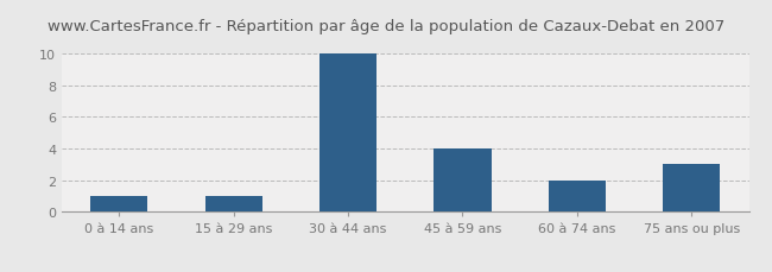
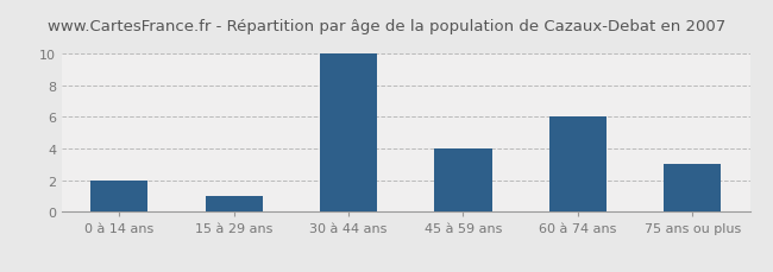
0 à 14 ans: 1 -> 2
60 à 74 ans: 2 -> 6
